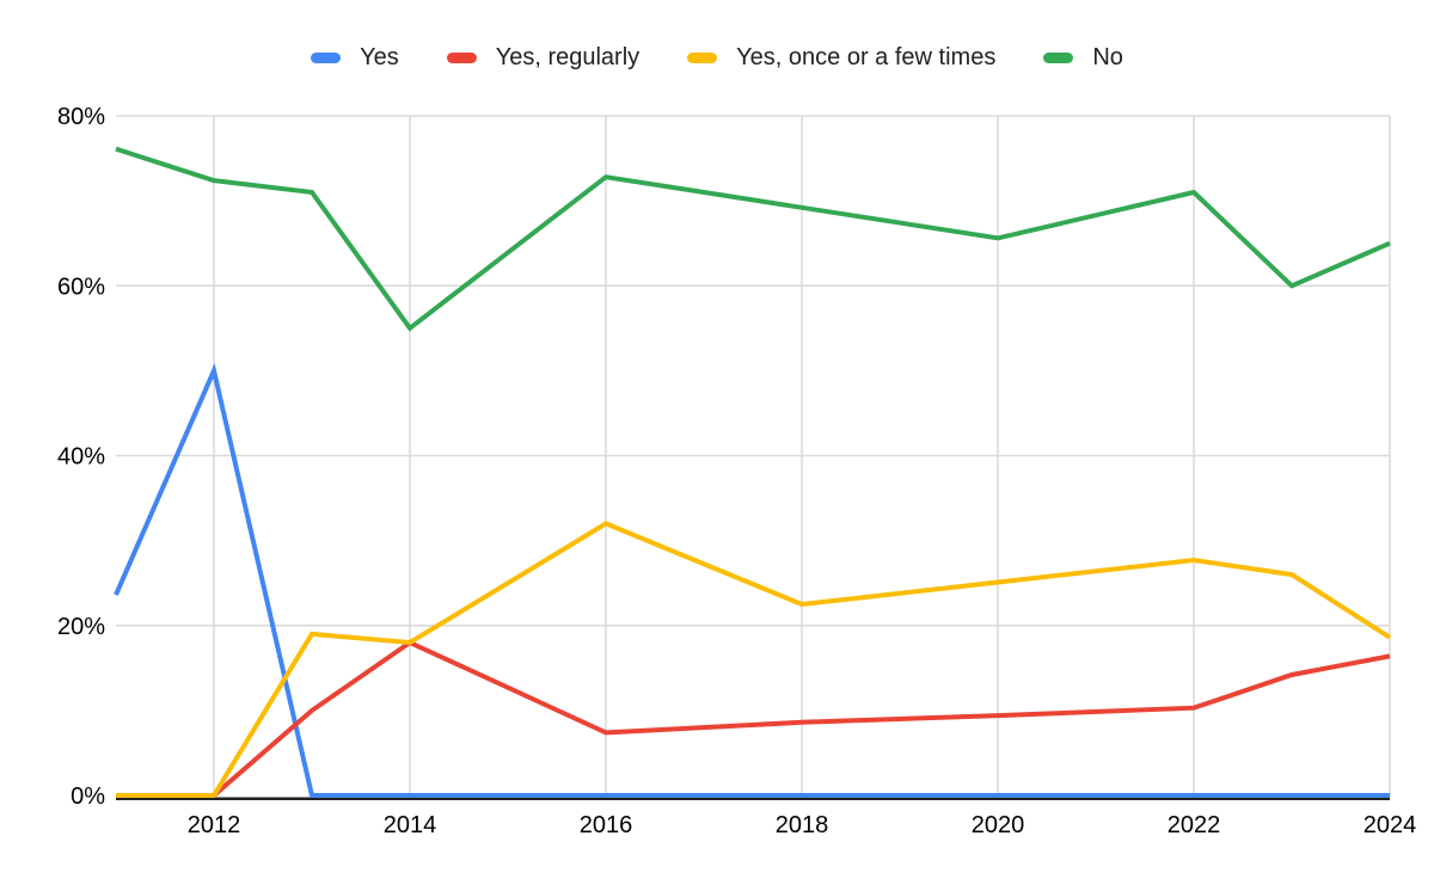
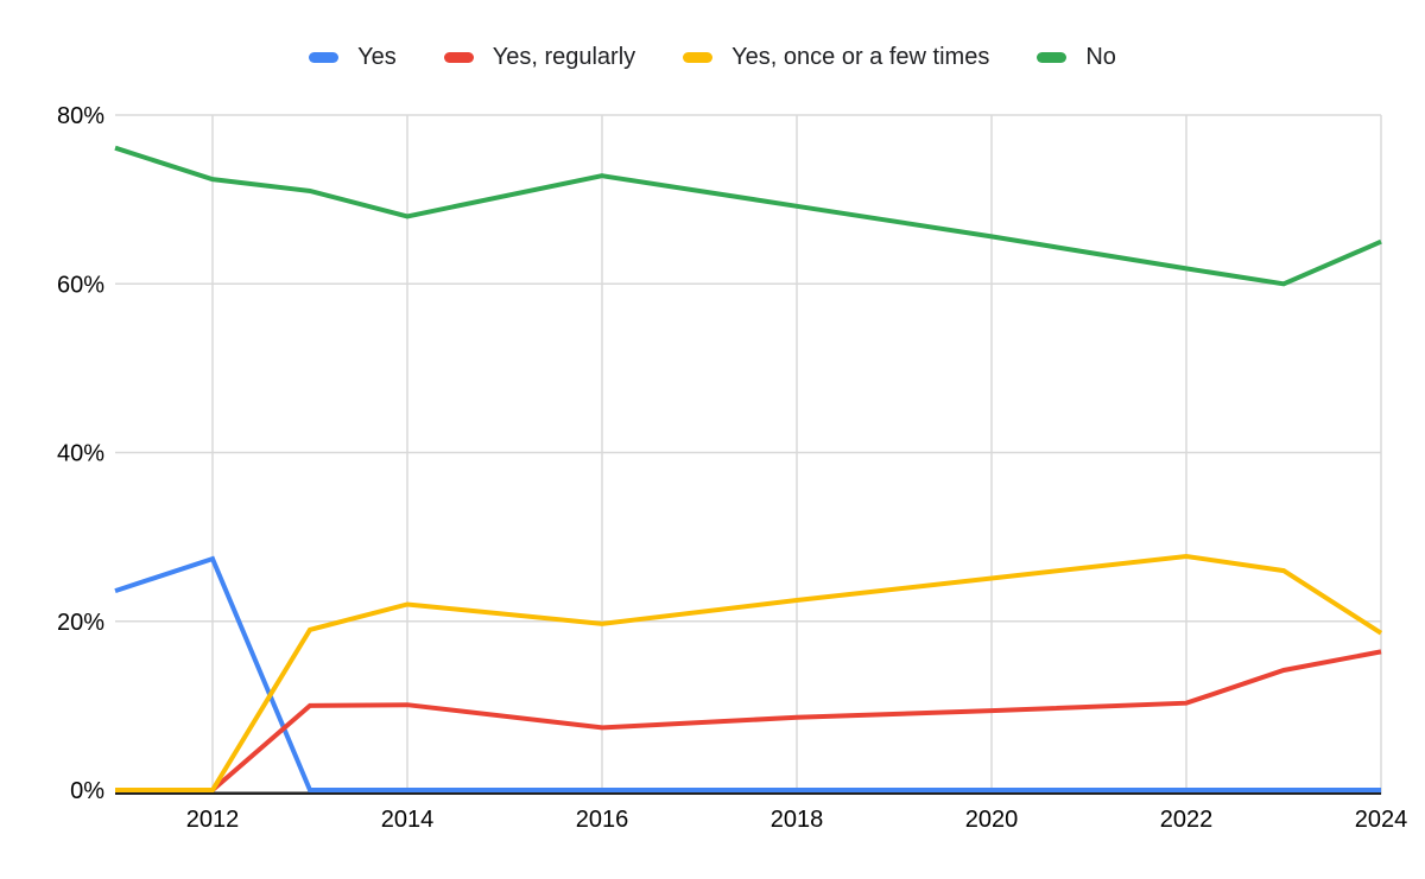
Yes/2012: 50% -> 27%
Yes, regularly/2014: 18% -> 10%
Yes, once or a few times/2014: 18% -> 22%
No/2014: 55% -> 68%
Yes, once or a few times/2016: 32% -> 20%
No/2022: 71% -> 62%
